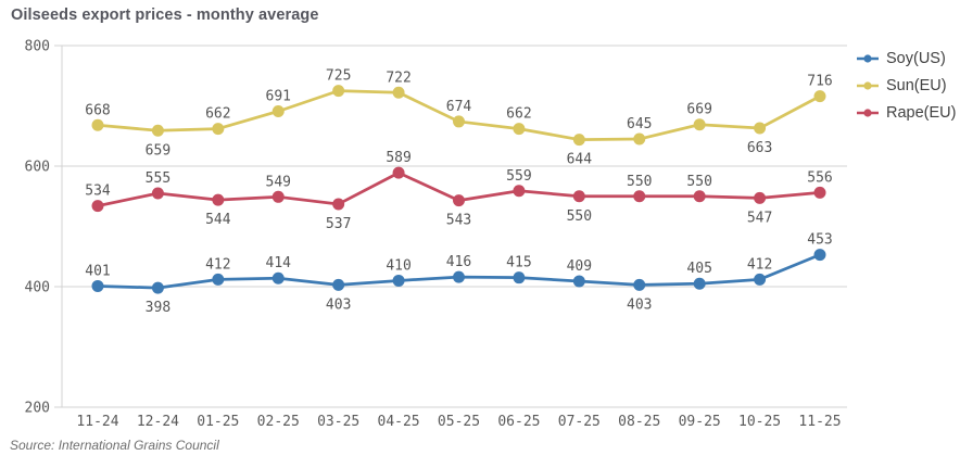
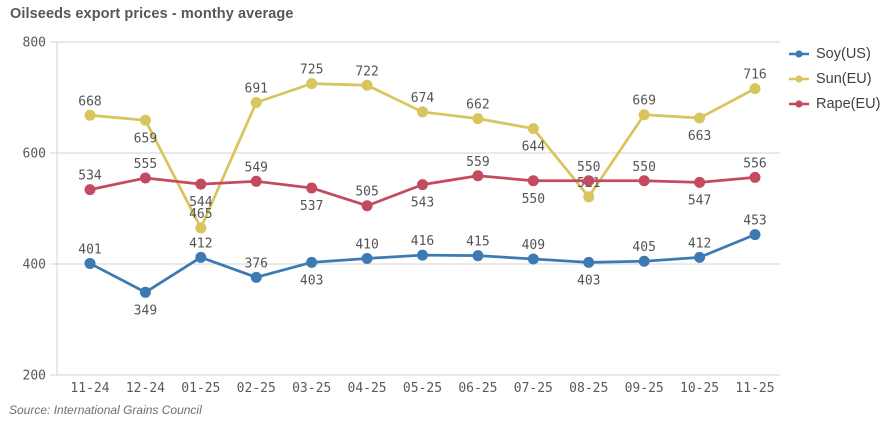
Soy(US)/12-24: 398 -> 349
Sun(EU)/01-25: 662 -> 465
Soy(US)/02-25: 414 -> 376
Rape(EU)/04-25: 589 -> 505
Sun(EU)/08-25: 645 -> 521
